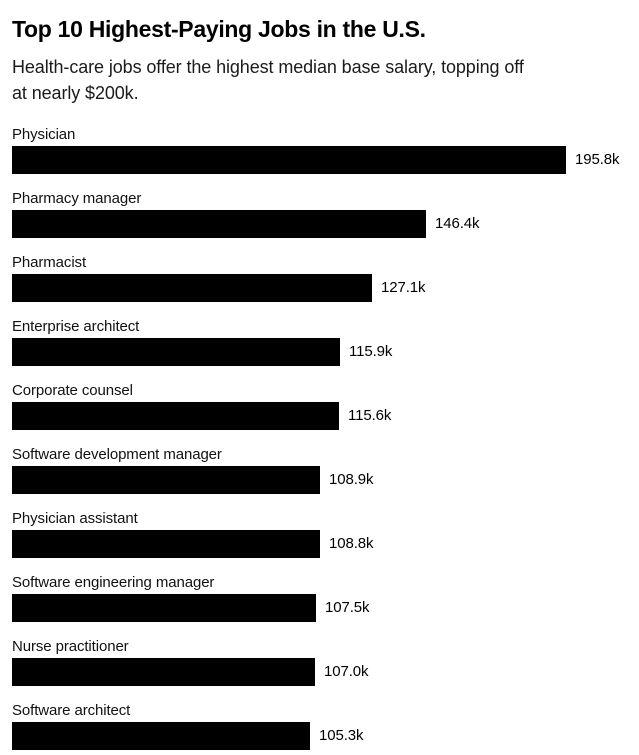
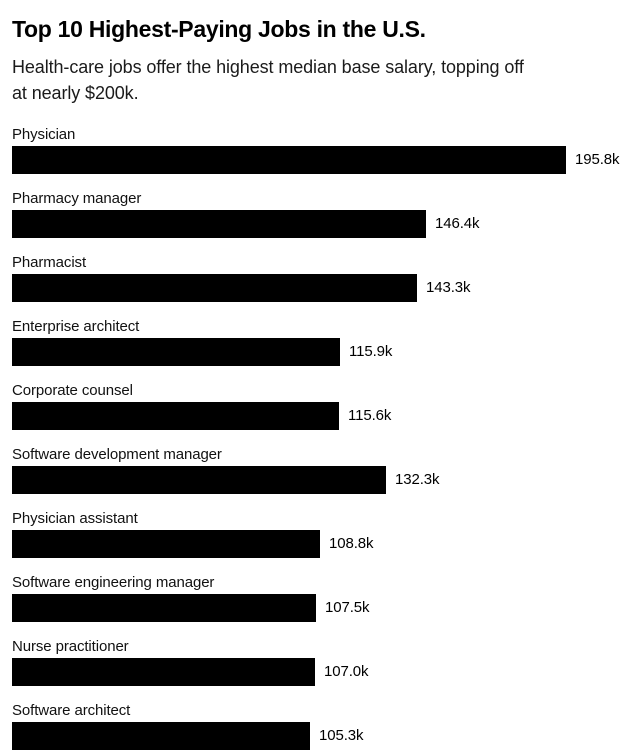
Pharmacist: 127.1k -> 143.3k
Software development manager: 108.9k -> 132.3k
